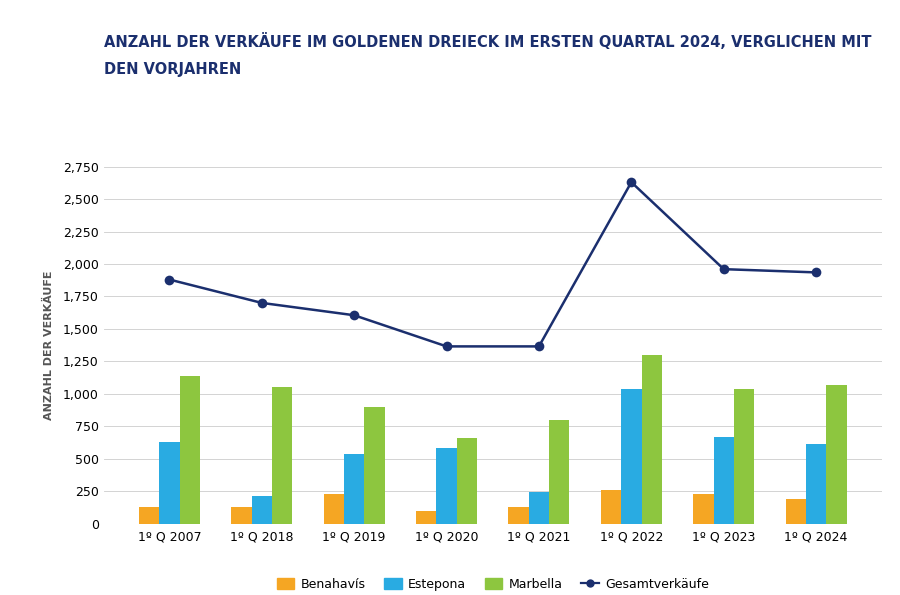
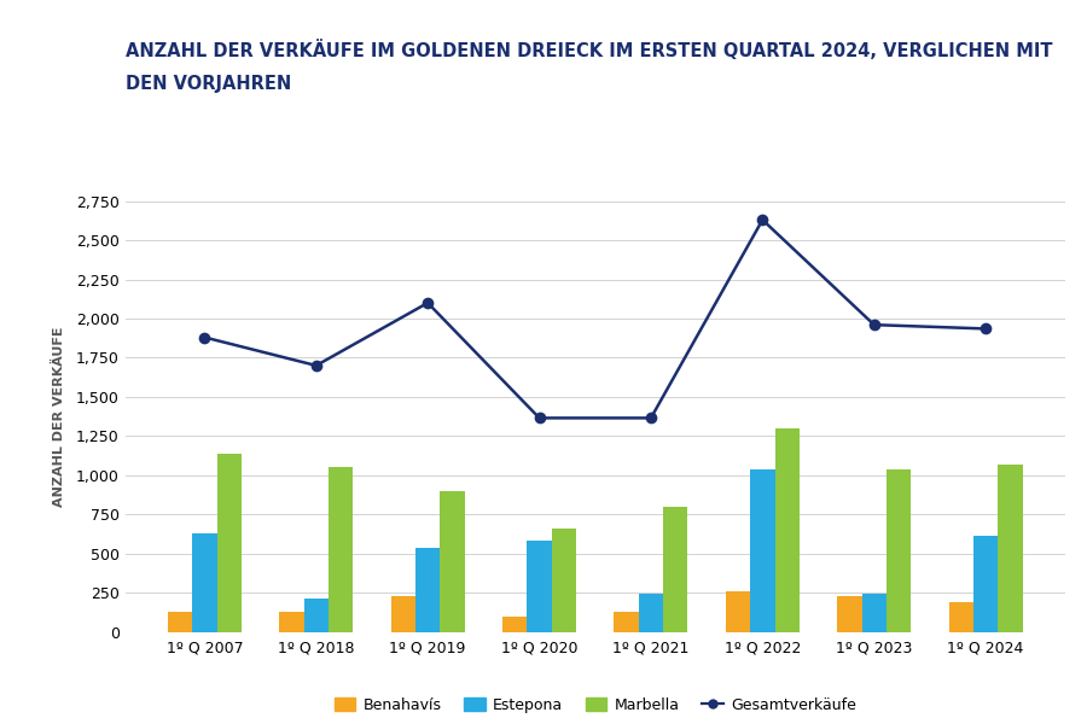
Gesamtverkäufe/1º Q 2019: 1,600 -> 2,100
Estepona/1º Q 2023: 660 -> 240
